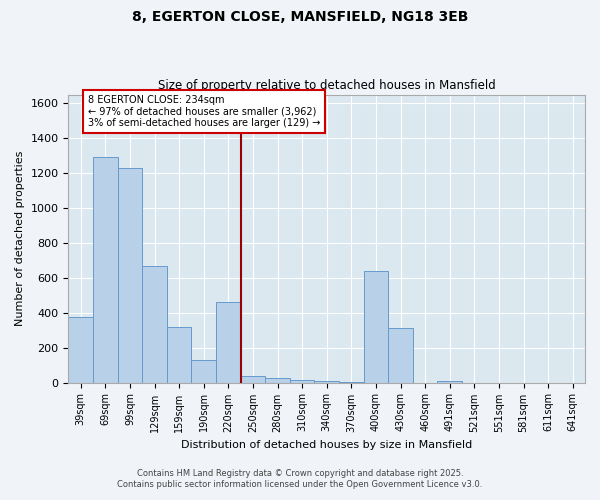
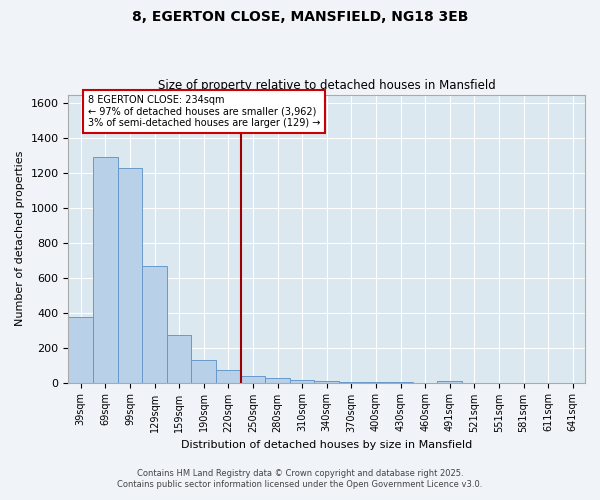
159sqm: 320 -> 270
220sqm: 460 -> 70
400sqm: 640 -> 0
430sqm: 310 -> 0
